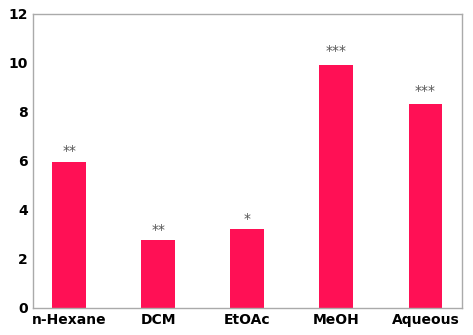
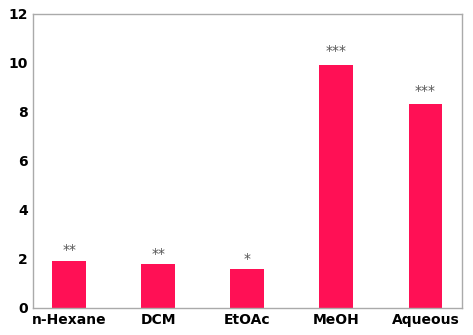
n-Hexane: 5.95 -> 1.93
DCM: 2.75 -> 1.78
EtOAc: 3.20 -> 1.57
